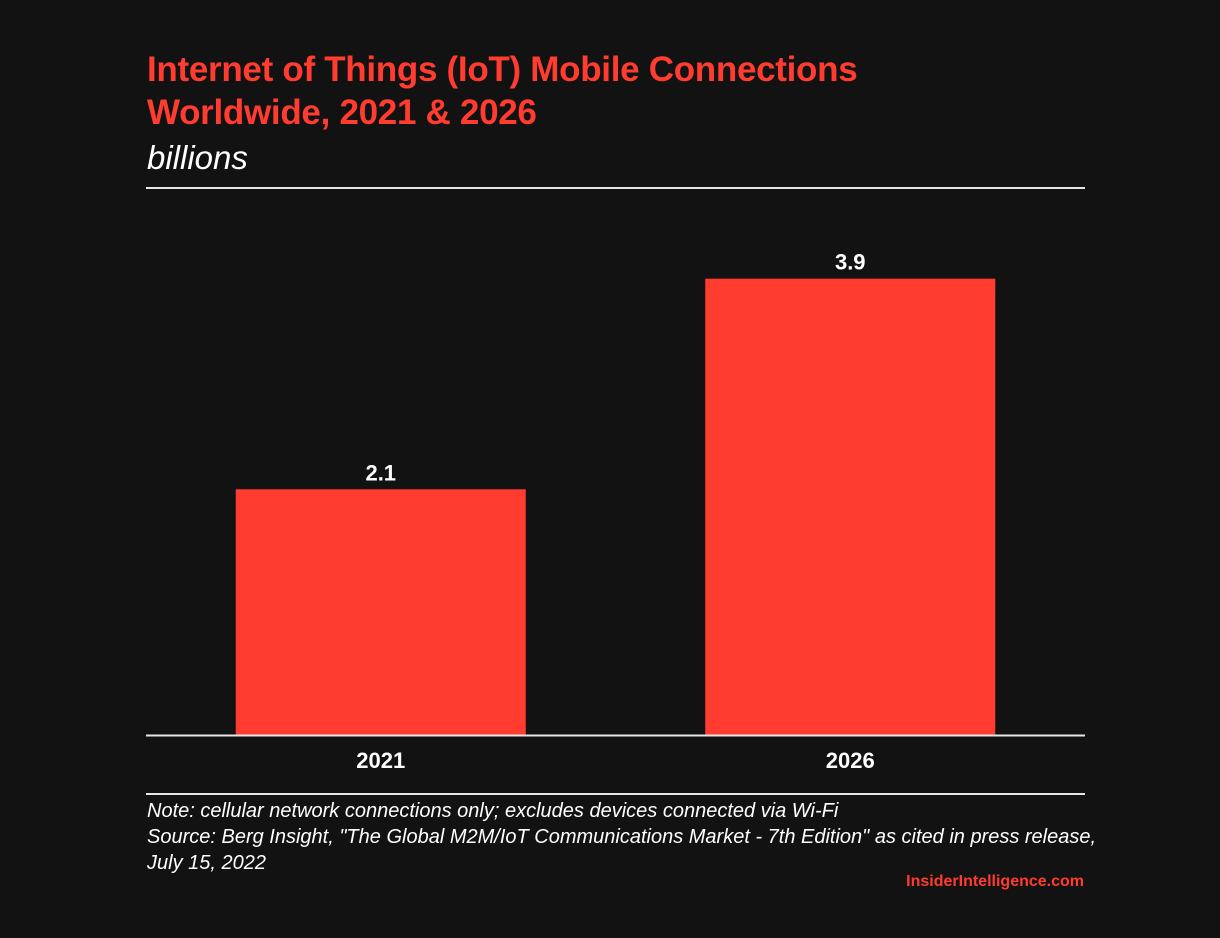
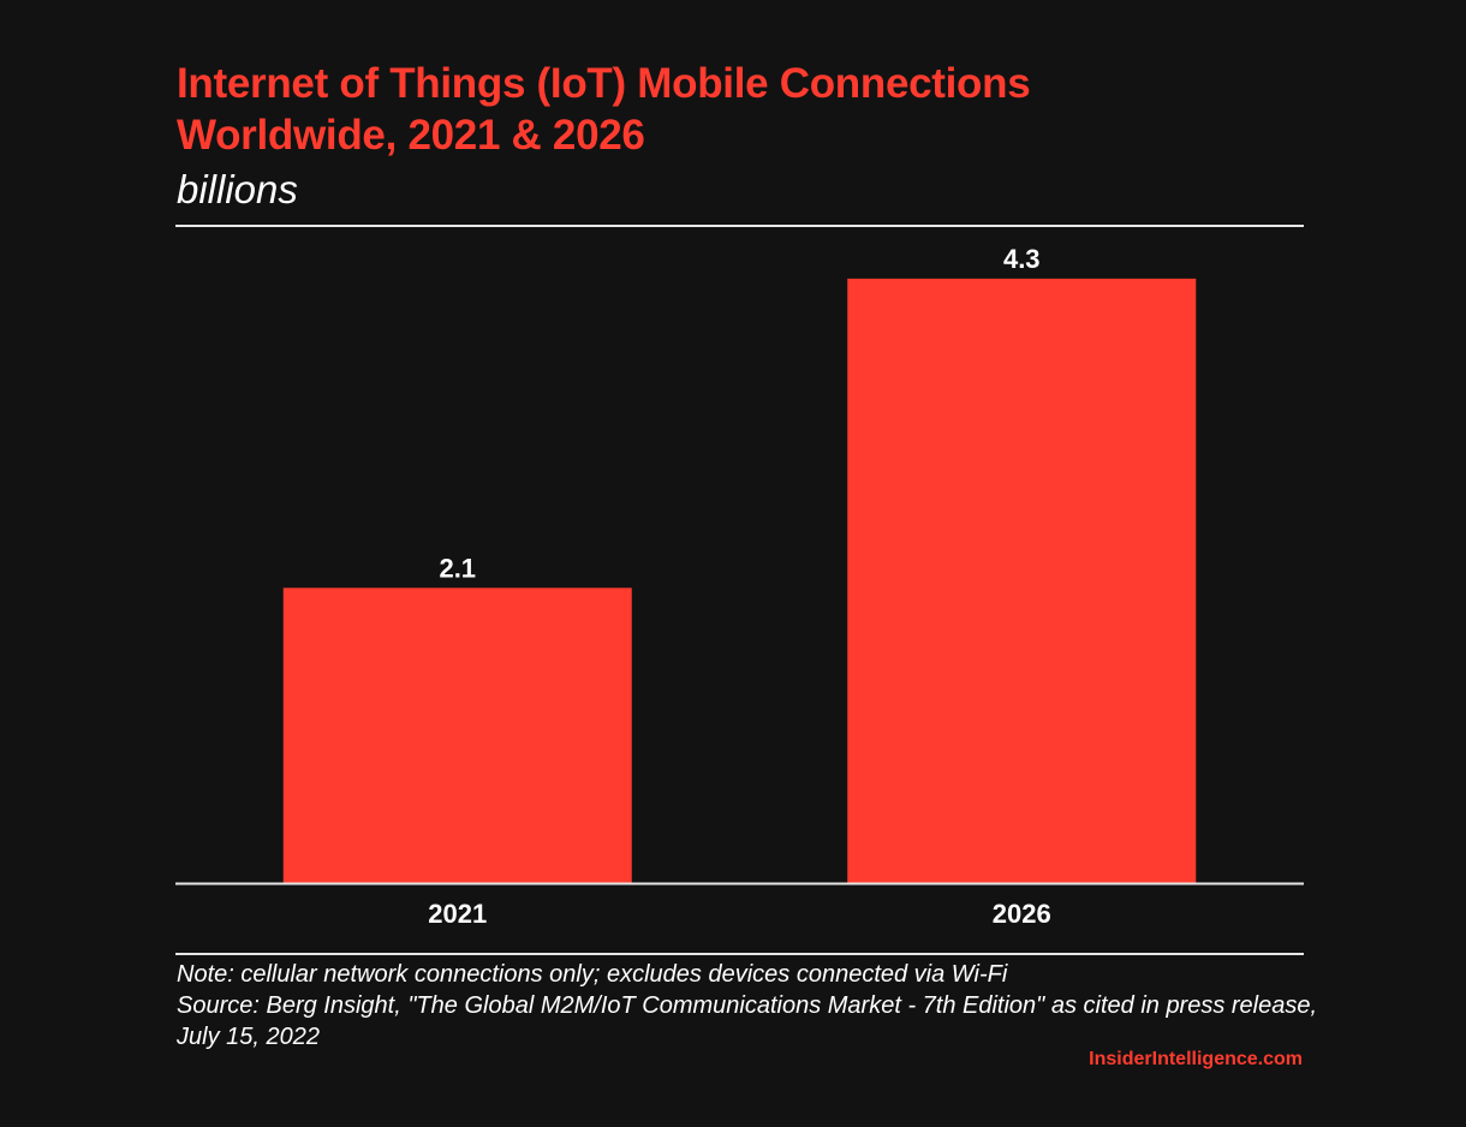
2026: 3.9 -> 4.3
